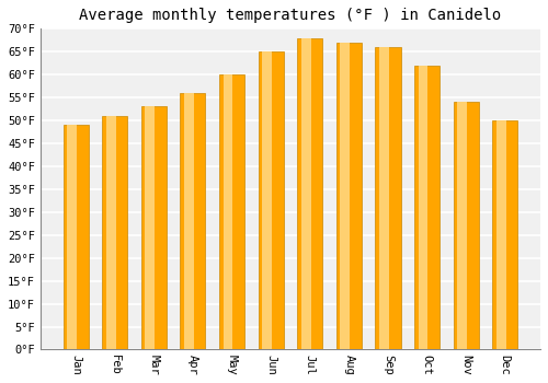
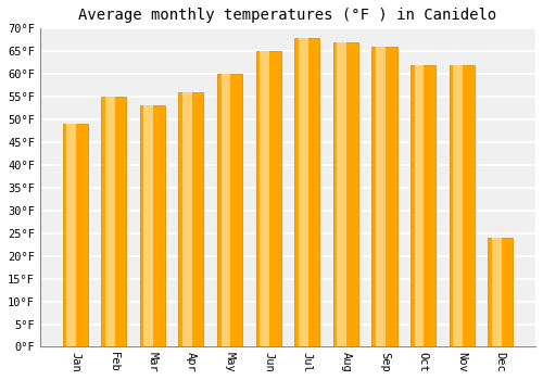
Feb: 51°F -> 55°F
Nov: 54°F -> 62°F
Dec: 50°F -> 24°F
